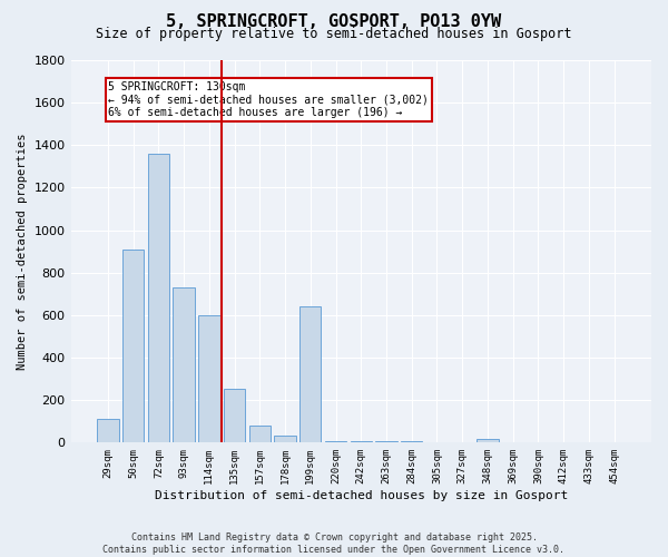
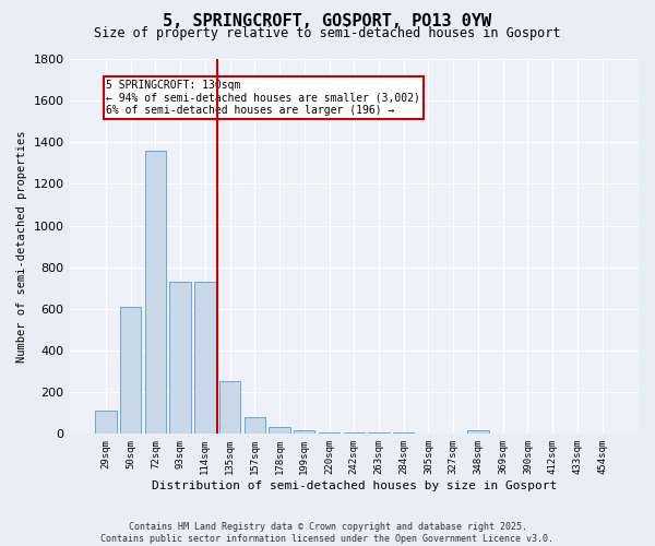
50sqm: 910 -> 610
114sqm: 600 -> 730
199sqm: 640 -> 20
